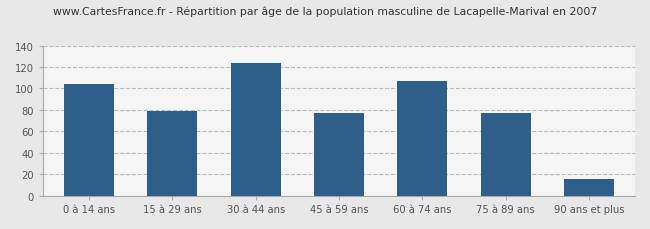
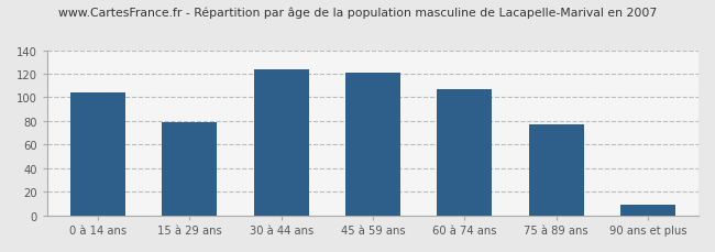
45 à 59 ans: 77 -> 121
90 ans et plus: 16 -> 9
